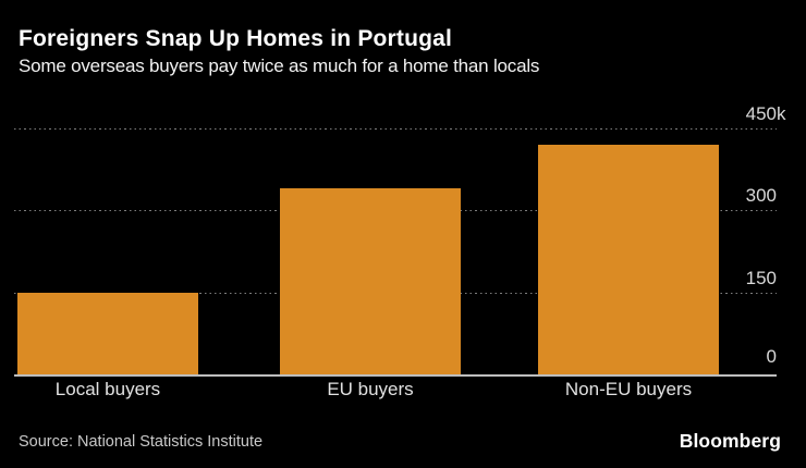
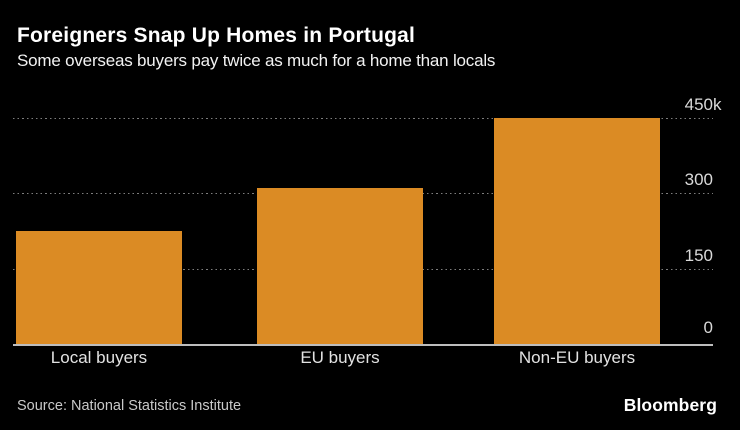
Local buyers: 150 -> 220
EU buyers: 340 -> 310
Non-EU buyers: 420 -> 450
